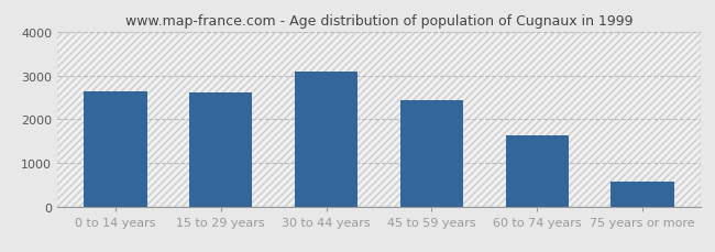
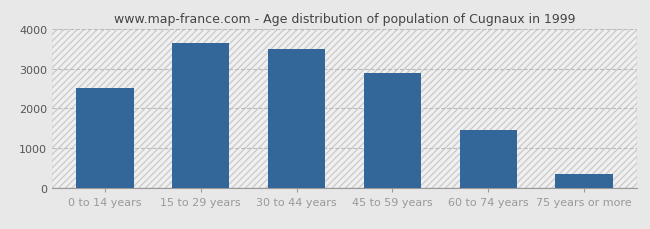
0 to 14 years: 2640 -> 2500
15 to 29 years: 2610 -> 3650
30 to 44 years: 3100 -> 3500
45 to 59 years: 2440 -> 2900
60 to 74 years: 1620 -> 1450
75 years or more: 580 -> 350
